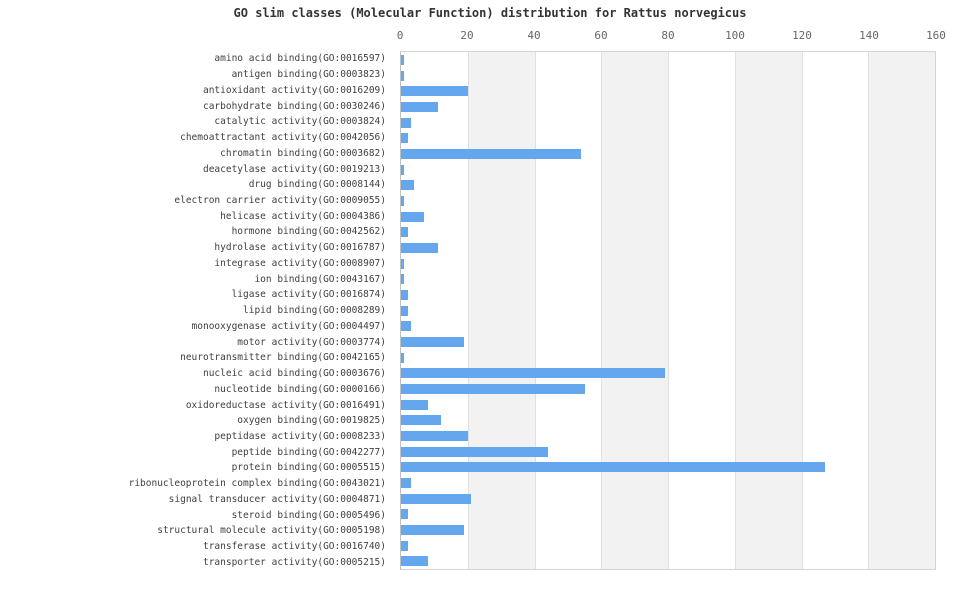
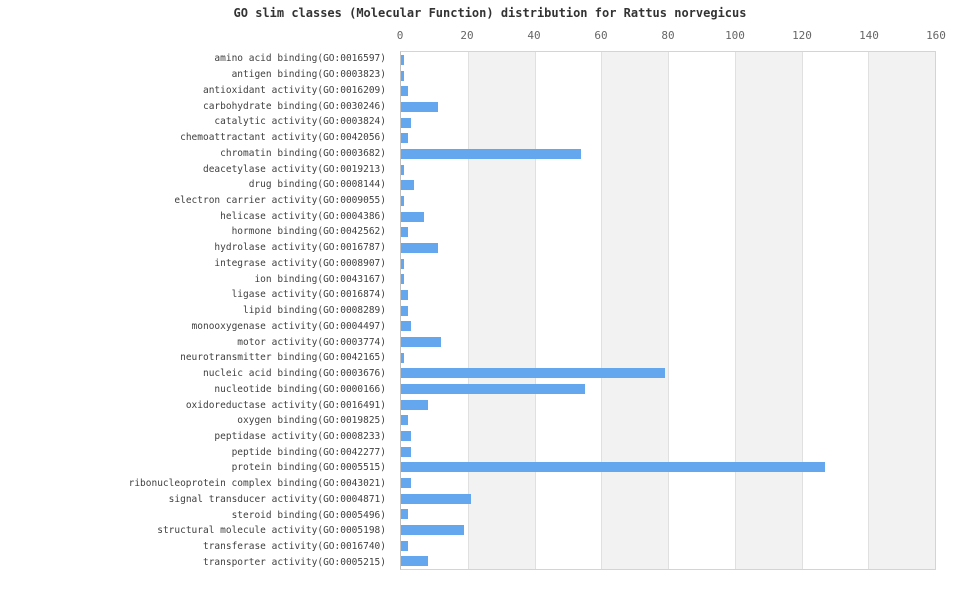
antioxidant activity(GO:0016209): 20 -> 2
motor activity(GO:0003774): 19 -> 12
oxygen binding(GO:0019825): 12 -> 2
peptidase activity(GO:0008233): 20 -> 3
peptide binding(GO:0042277): 44 -> 3
